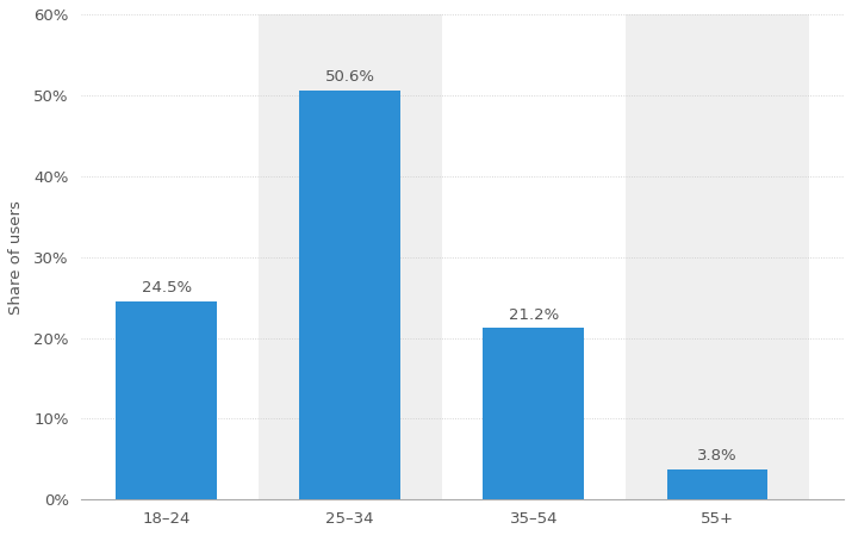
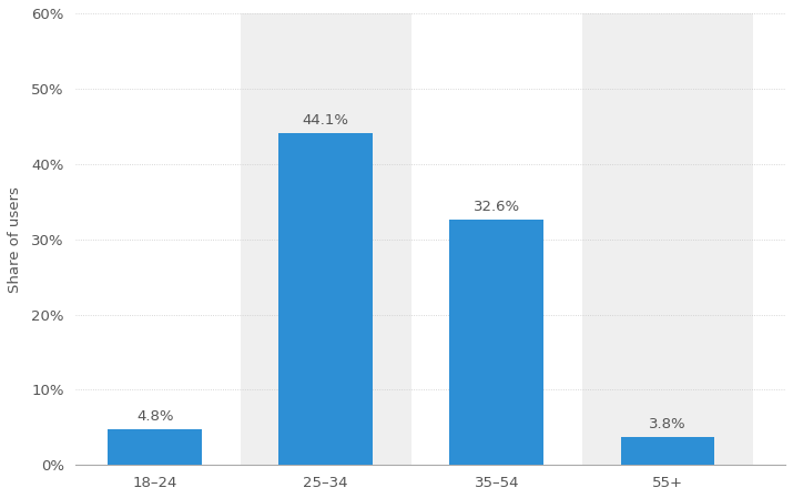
18–24: 24.5% -> 4.8%
25–34: 50.6% -> 44.1%
35–54: 21.2% -> 32.6%
